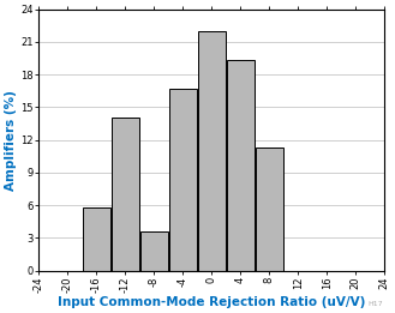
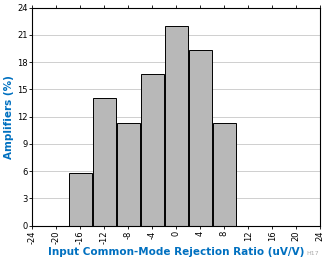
-8: 3.6 -> 11.3
